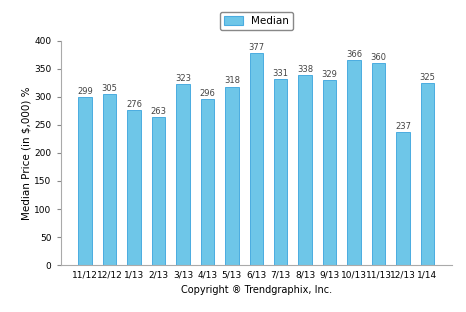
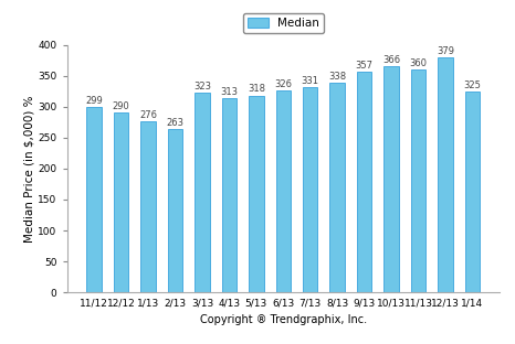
12/12: 305 -> 290
4/13: 296 -> 313
6/13: 377 -> 326
9/13: 329 -> 357
12/13: 237 -> 379
